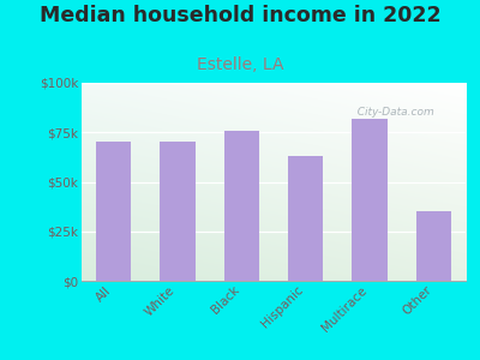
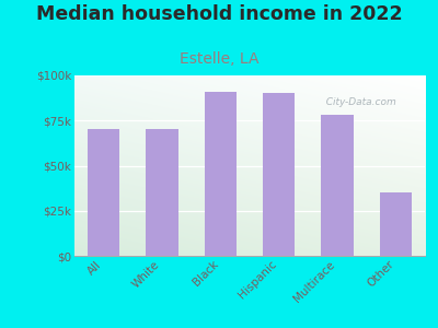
Black: $76k -> $91k
Hispanic: $63k -> $90k
Multirace: $82k -> $78k
